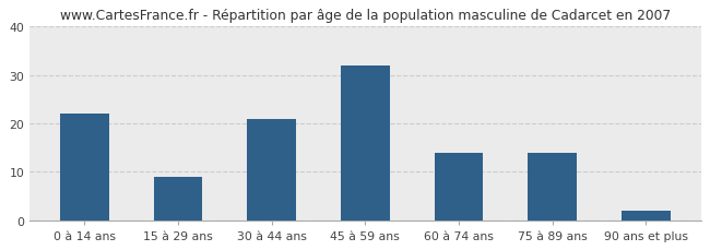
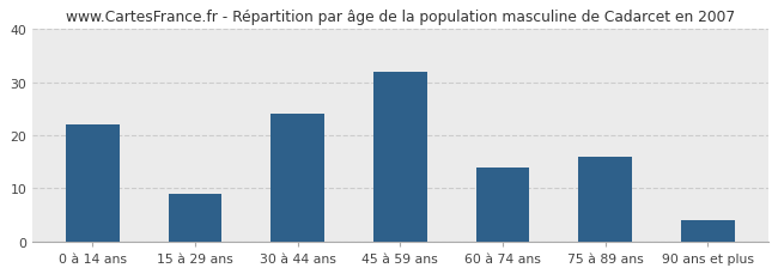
30 à 44 ans: 21 -> 24
75 à 89 ans: 14 -> 16
90 ans et plus: 2 -> 4
